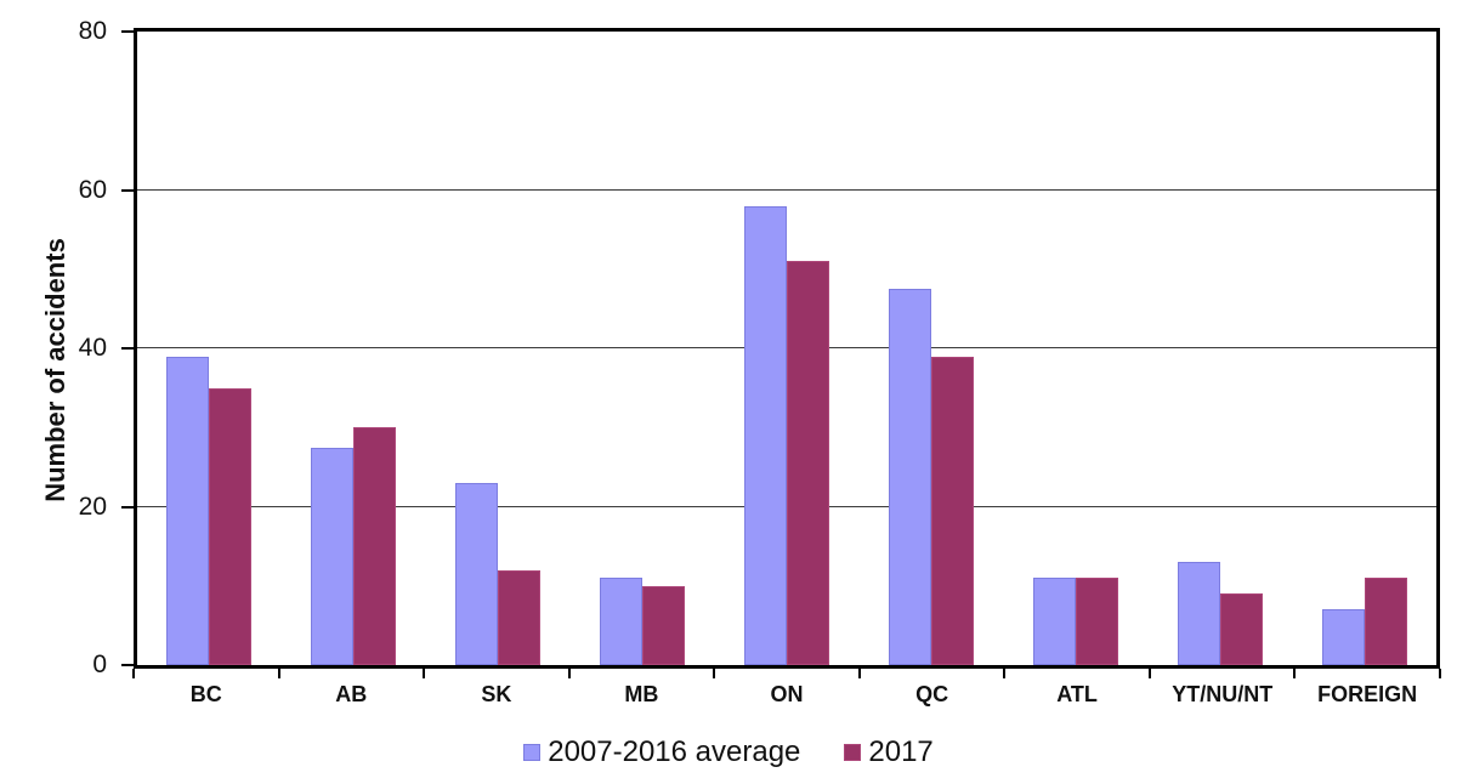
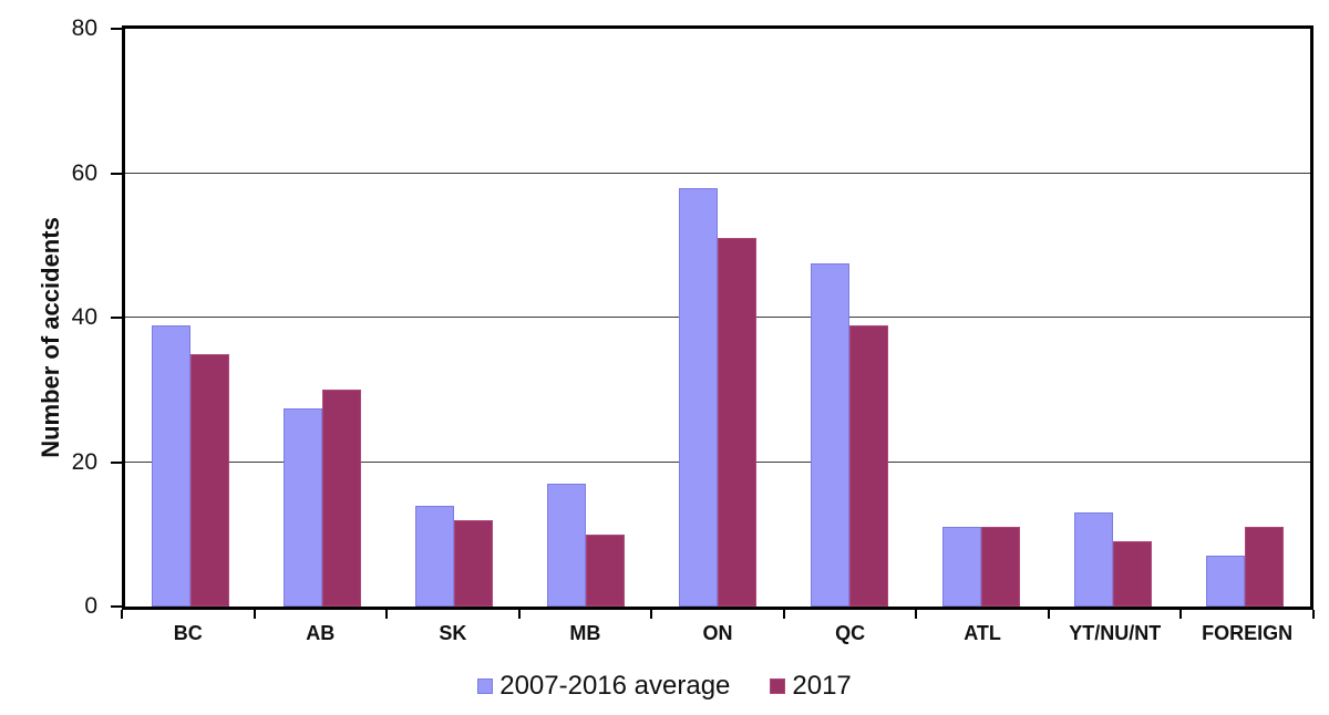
2007-2016 average/SK: 23 -> 14
2007-2016 average/MB: 11 -> 17
